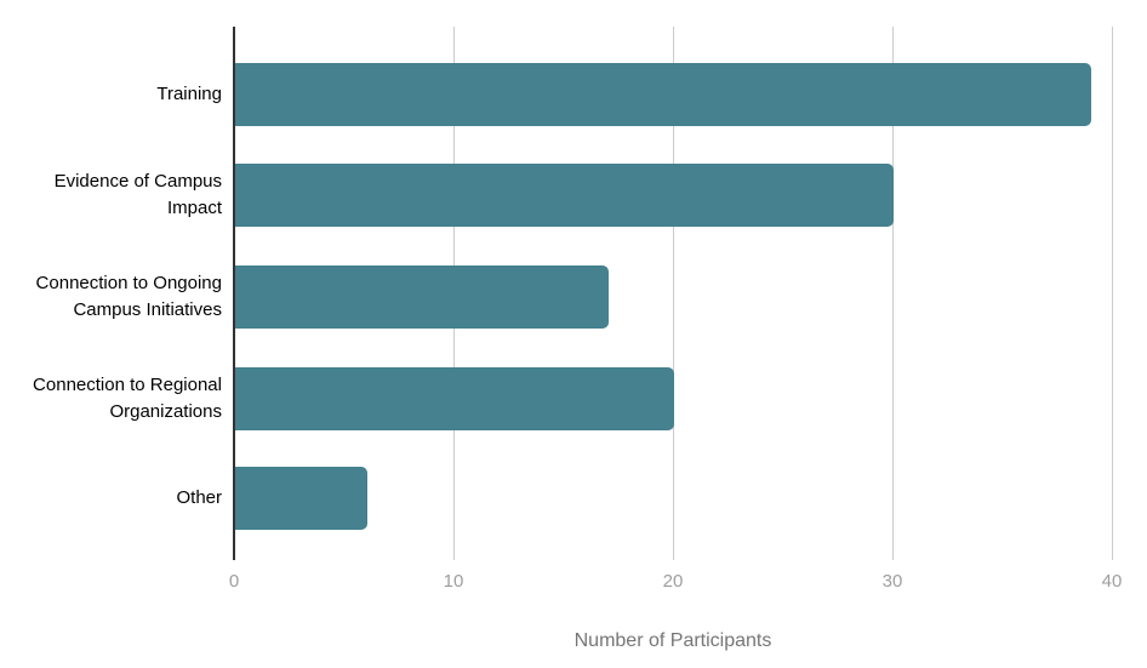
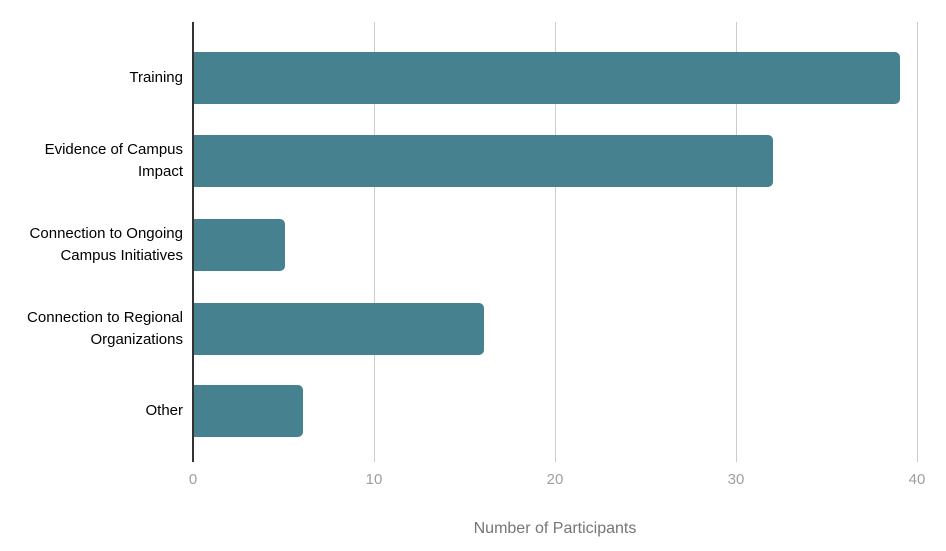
Evidence of Campus Impact: 30 -> 32
Connection to Ongoing Campus Initiatives: 17 -> 5
Connection to Regional Organizations: 20 -> 16
